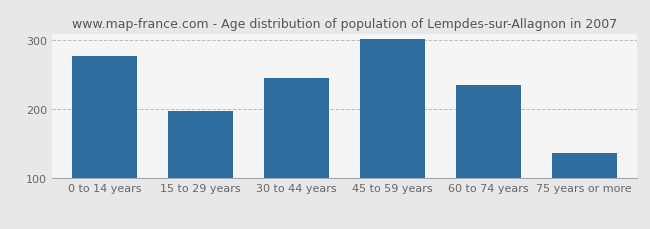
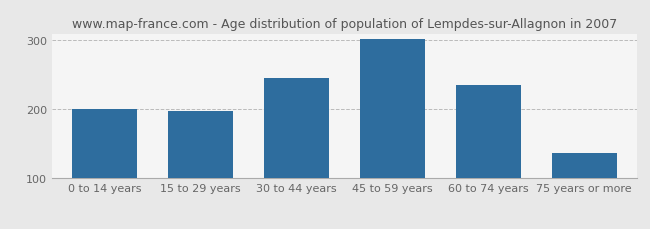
0 to 14 years: 278 -> 201
